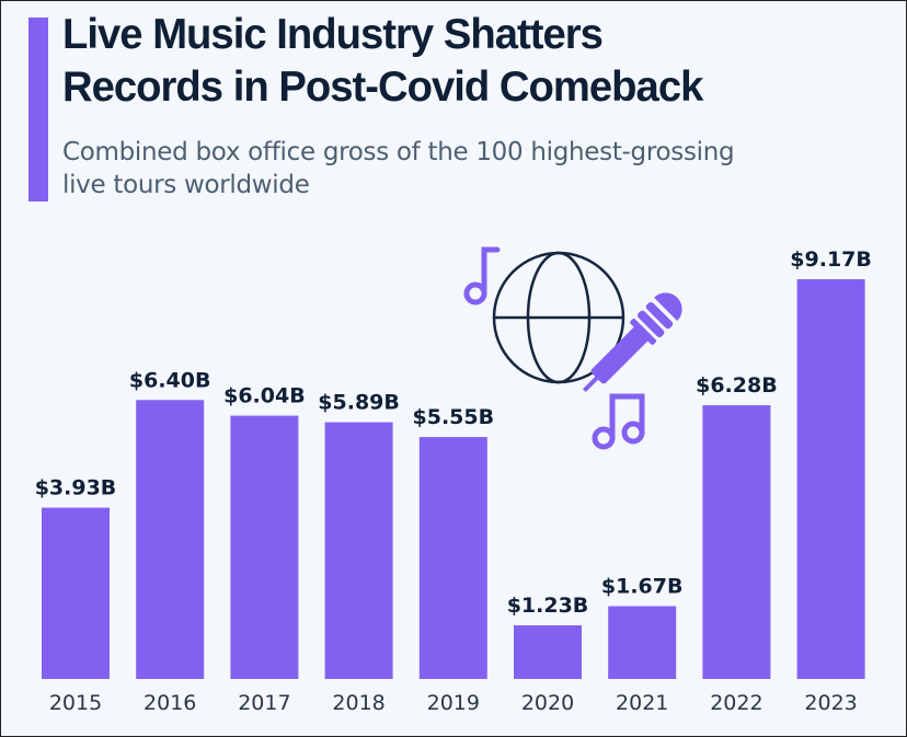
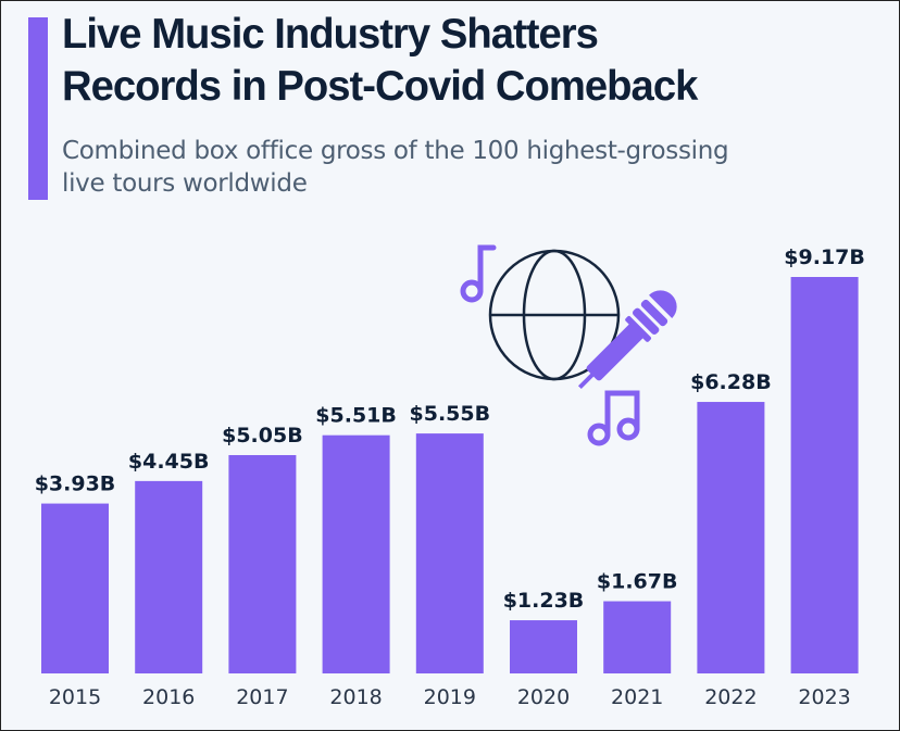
2016: $6.40B -> $4.45B
2017: $6.04B -> $5.05B
2018: $5.89B -> $5.51B
